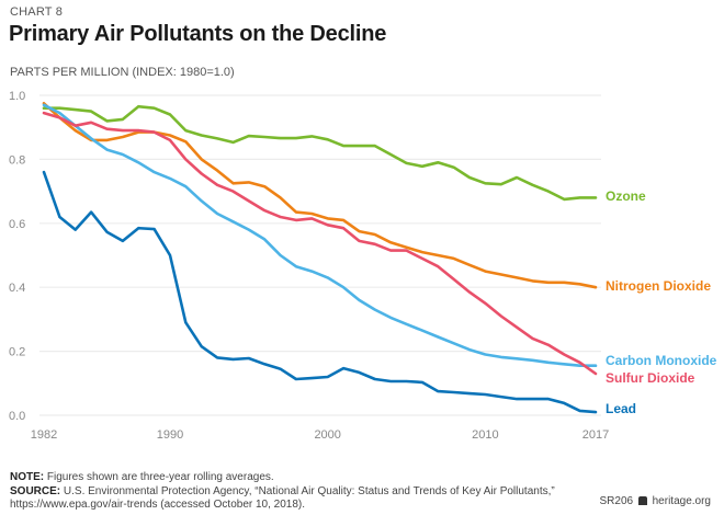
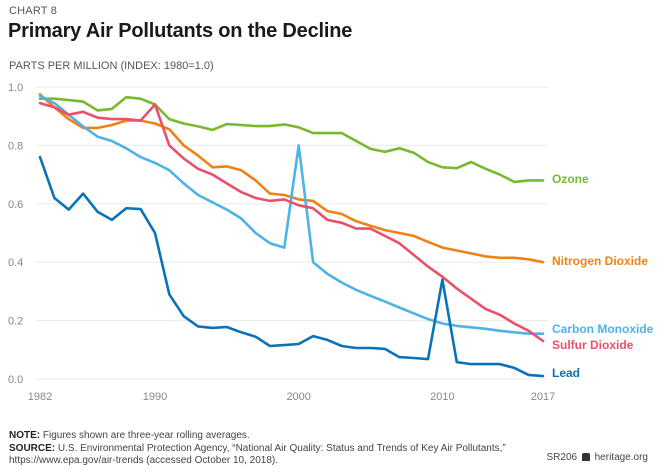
Sulfur Dioxide/1990: 0.86 -> 0.94
Carbon Monoxide/2000: 0.43 -> 0.80
Lead/2010: 0.07 -> 0.34
